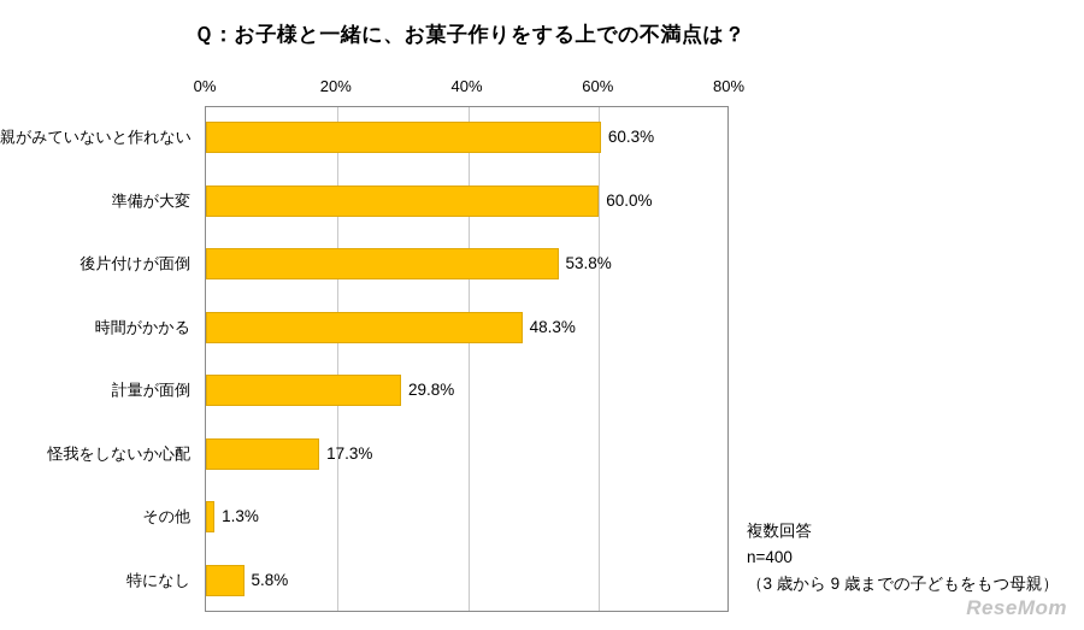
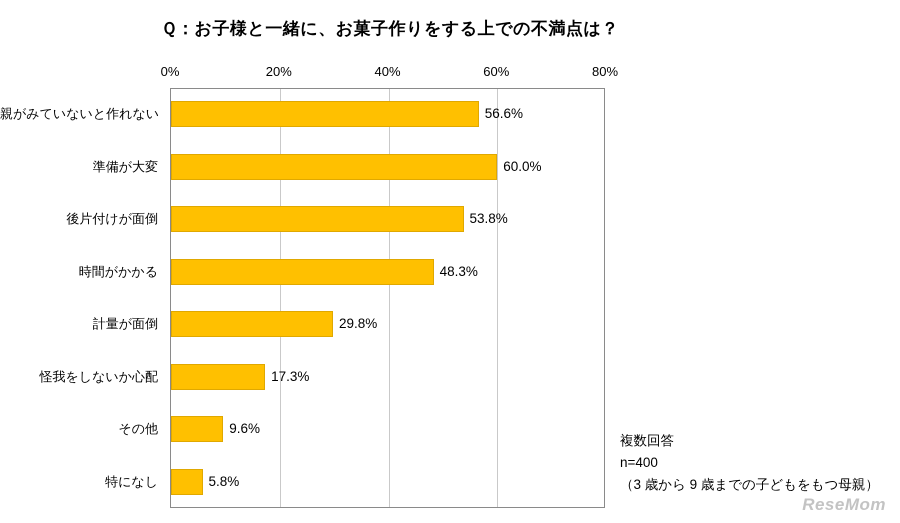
親がみていないと作れない: 60.3% -> 56.6%
その他: 1.3% -> 9.6%
